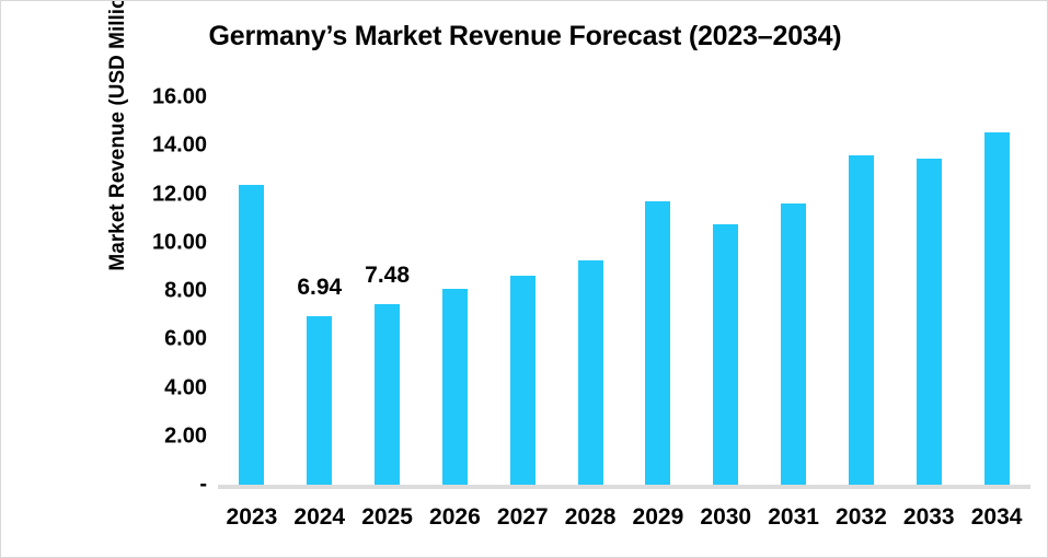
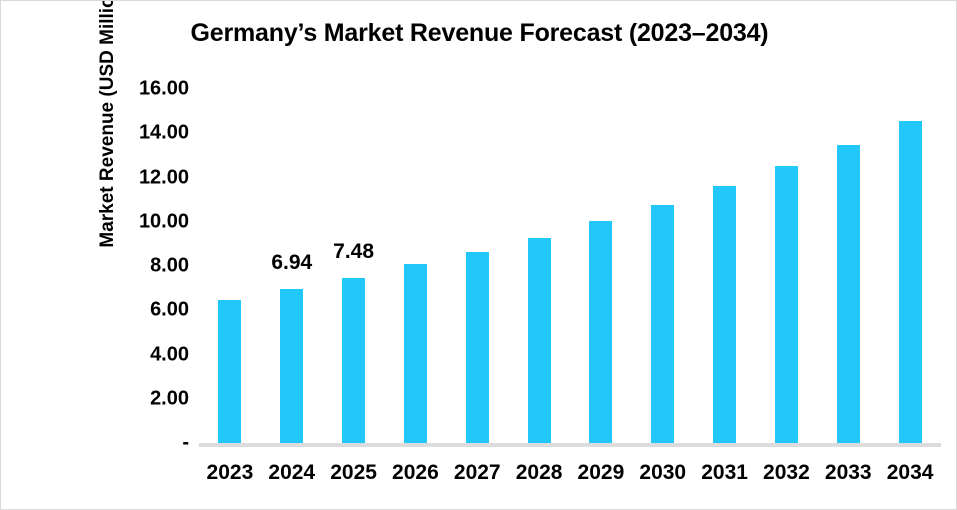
2023: 12.4 -> 6.5
2029: 11.7 -> 10.0
2032: 13.6 -> 12.5
